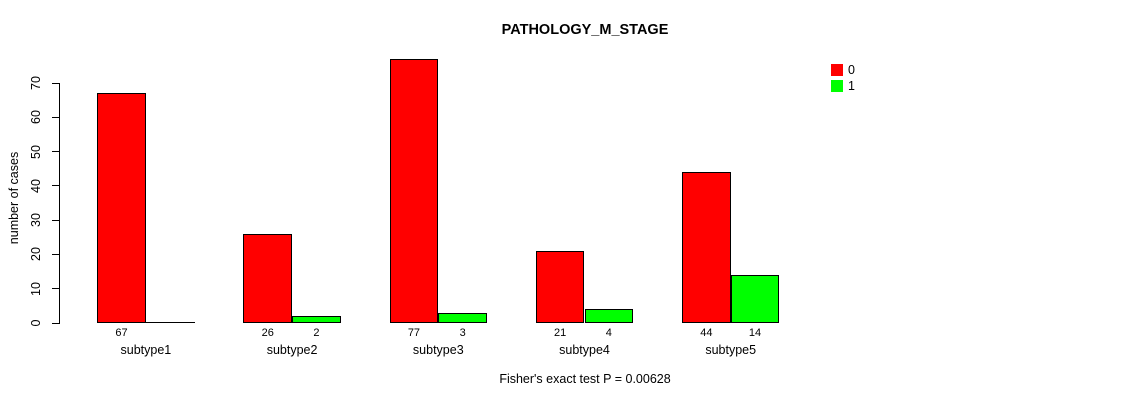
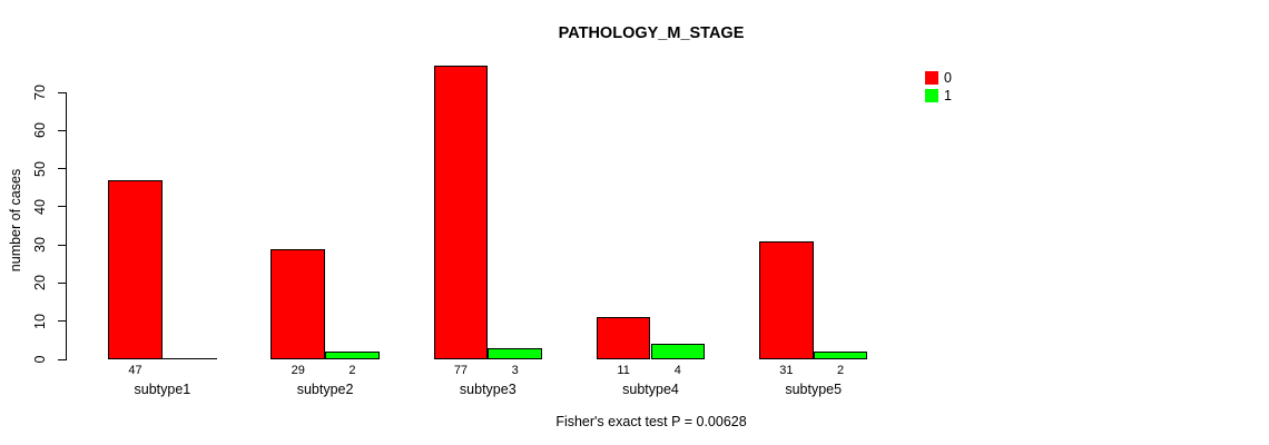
0/subtype1: 67 -> 47
0/subtype2: 26 -> 29
0/subtype4: 21 -> 11
0/subtype5: 44 -> 31
1/subtype5: 14 -> 2
